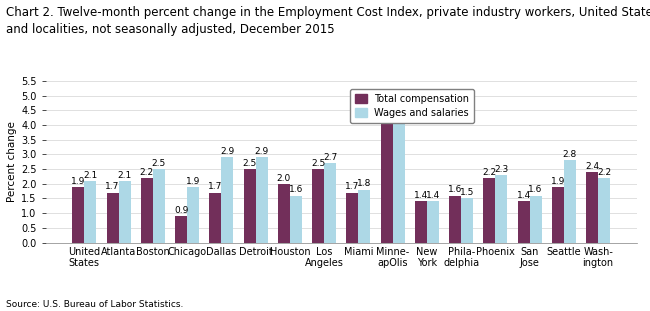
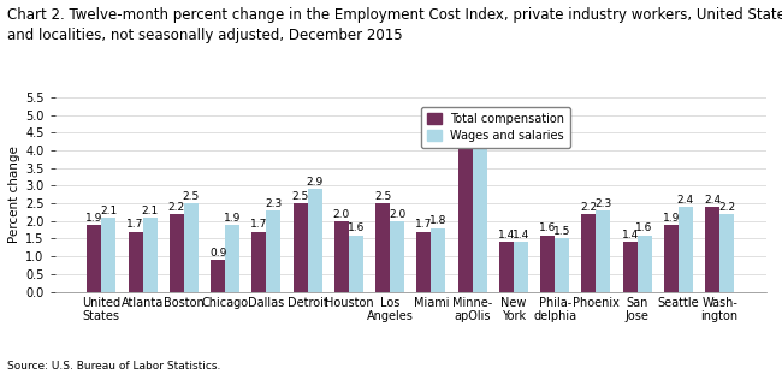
Wages and salaries/Dallas: 2.9 -> 2.3
Wages and salaries/Los Angeles: 2.7 -> 2.0
Wages and salaries/Seattle: 2.8 -> 2.4
